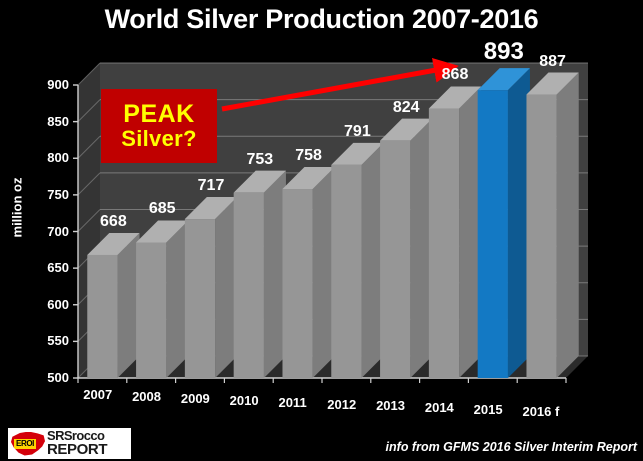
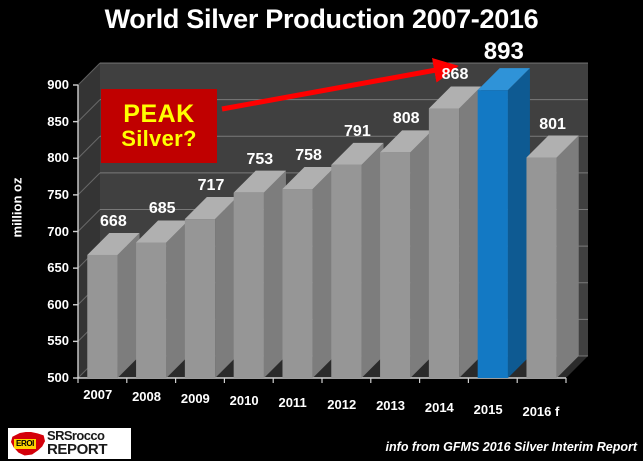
2013: 824 -> 808
2016 f: 887 -> 801
